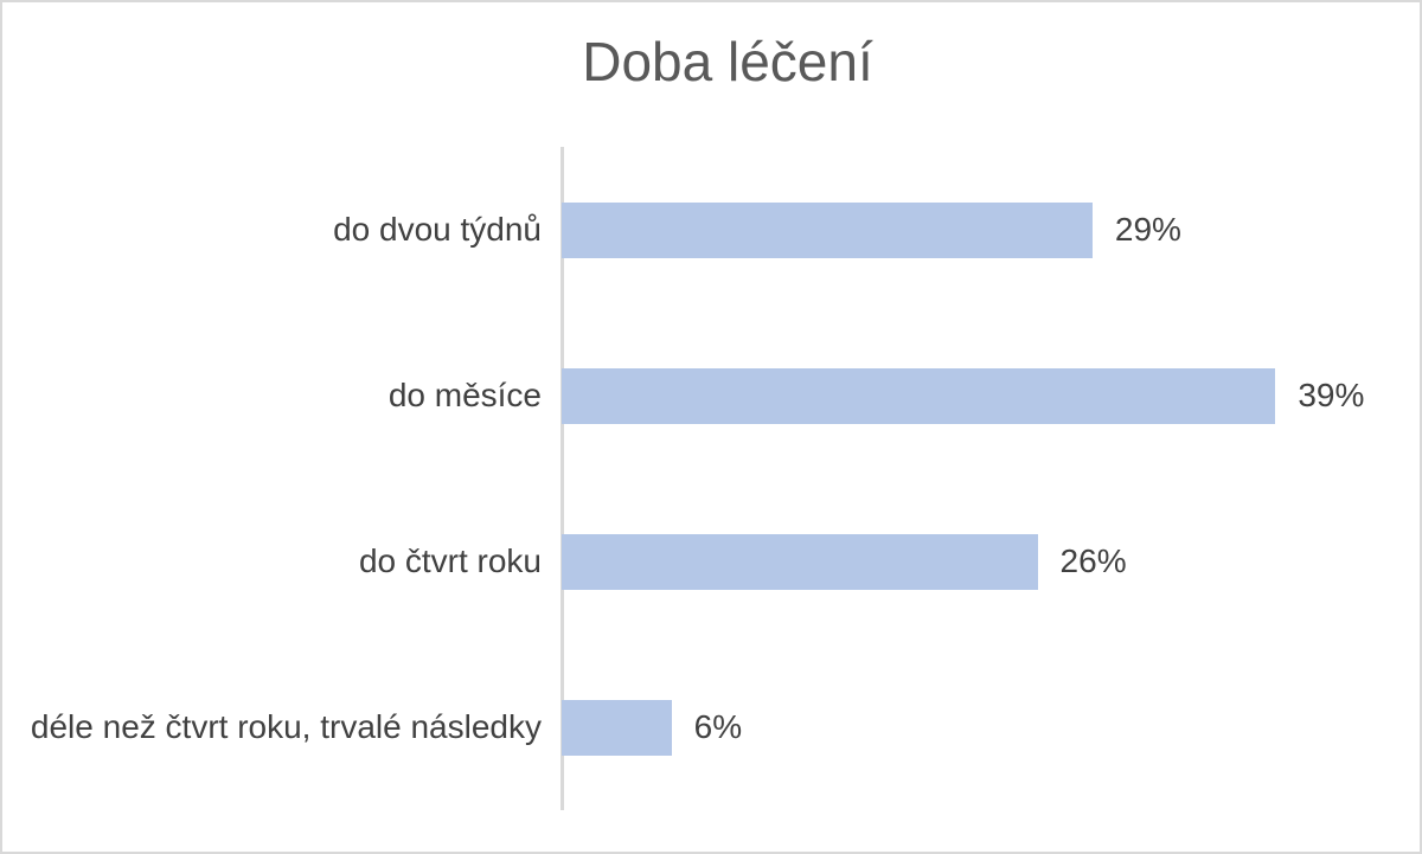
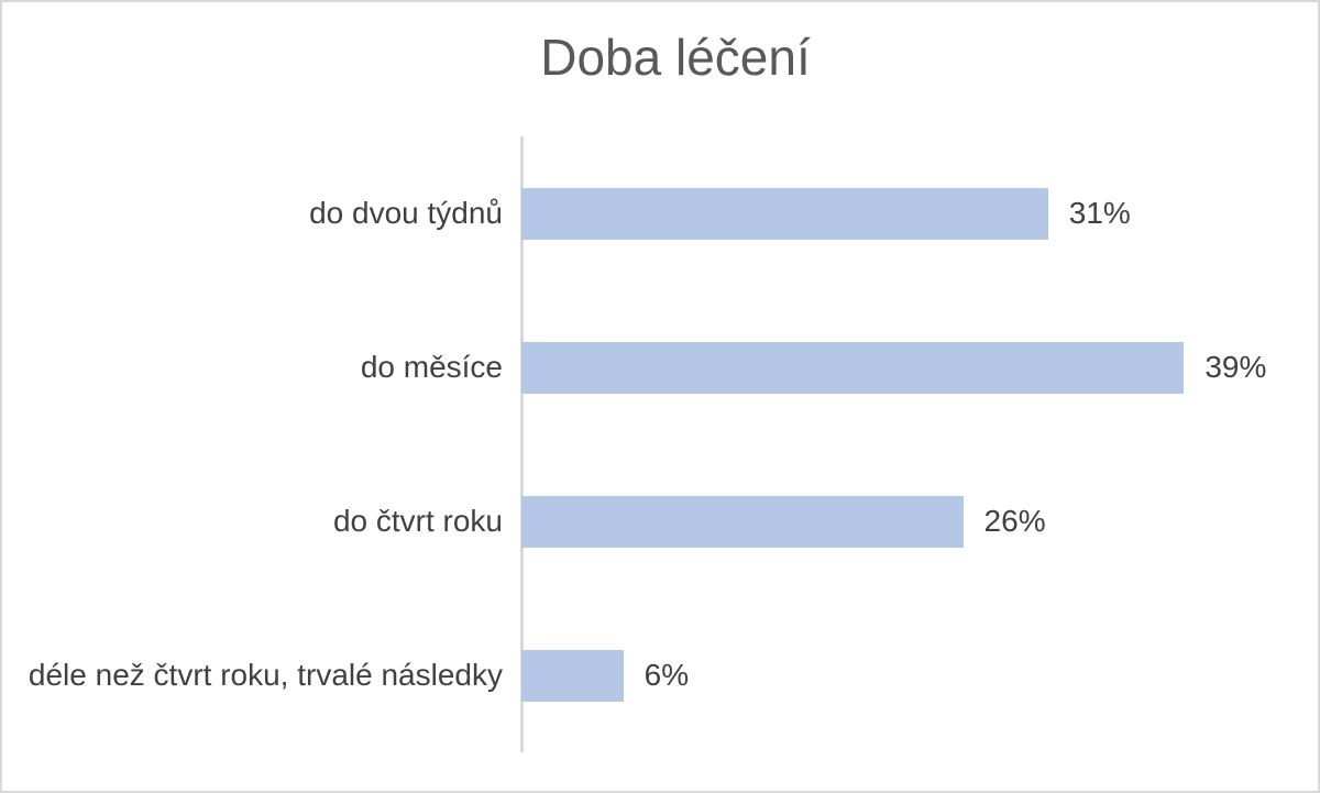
do dvou týdnů: 29% -> 31%
